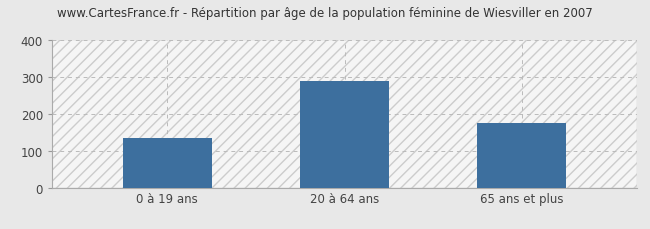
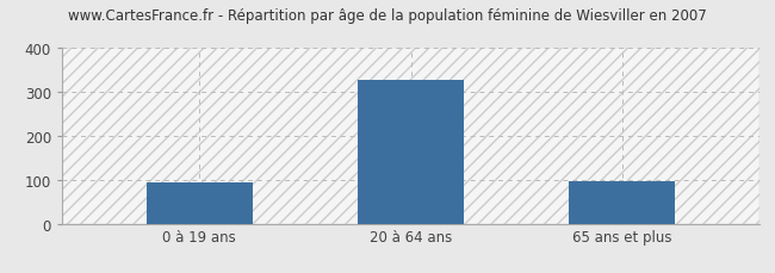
0 à 19 ans: 135 -> 93
20 à 64 ans: 290 -> 327
65 ans et plus: 175 -> 97
